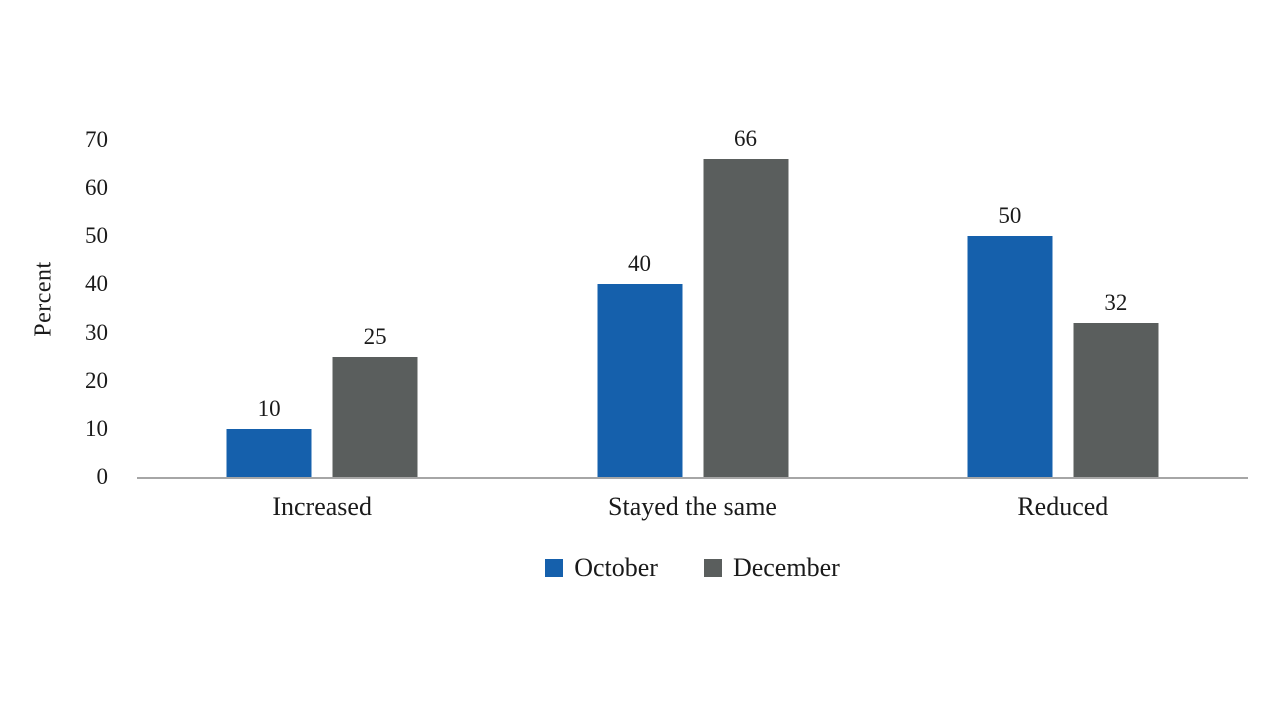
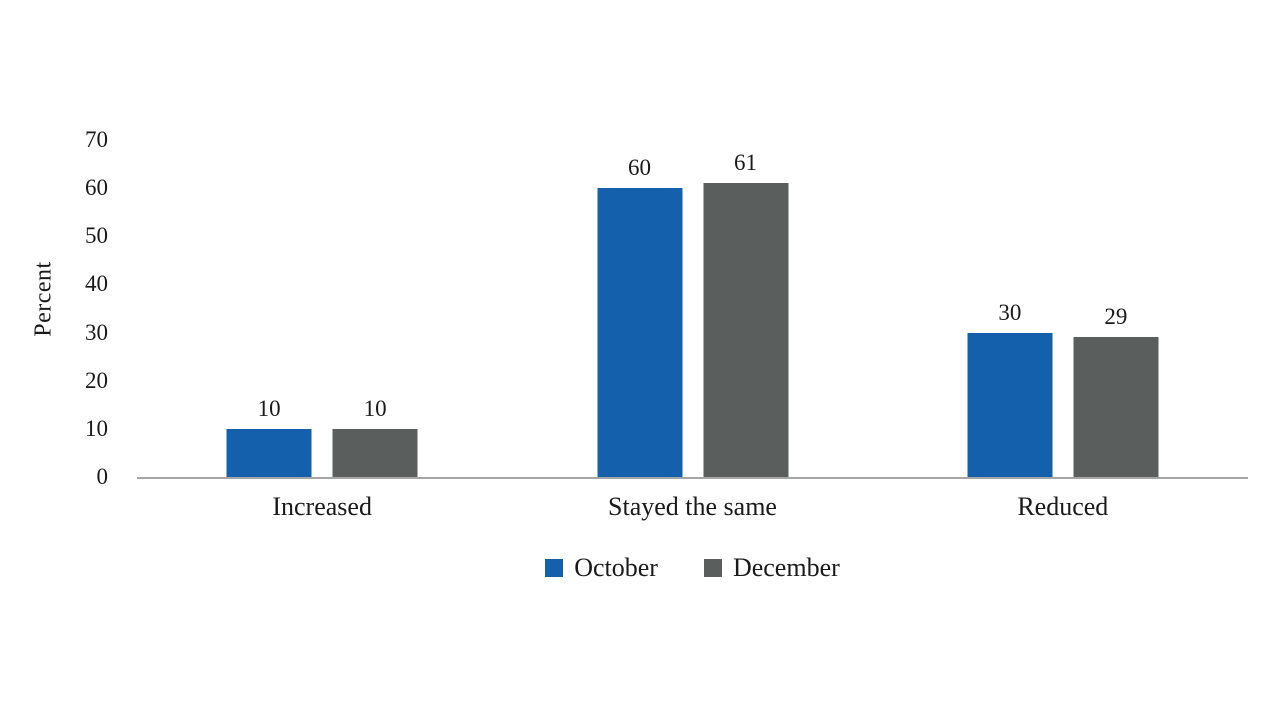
December/Increased: 25 -> 10
October/Stayed the same: 40 -> 60
December/Stayed the same: 66 -> 61
October/Reduced: 50 -> 30
December/Reduced: 32 -> 29
